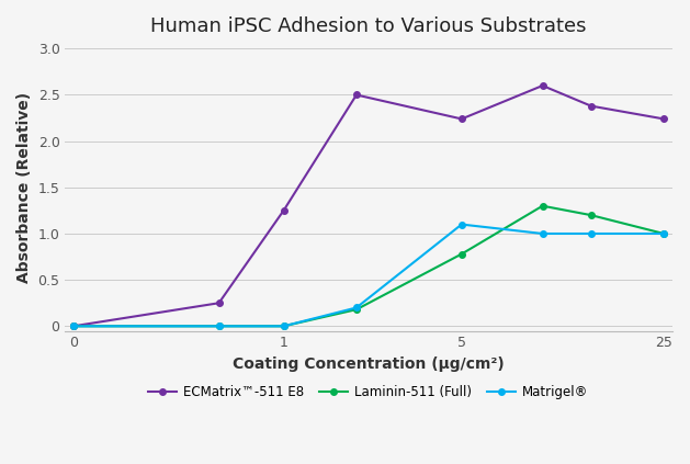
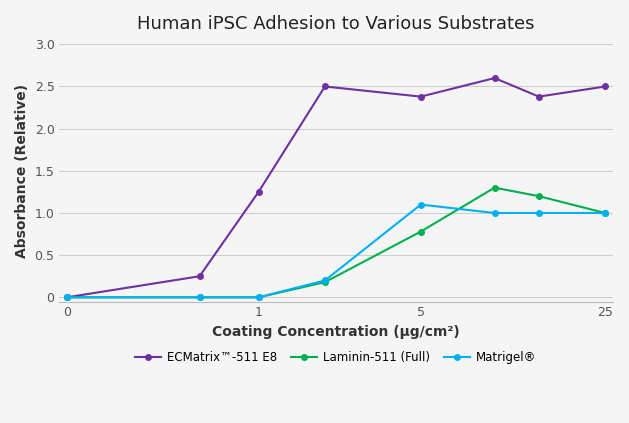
ECMatrix™-511 E8/5: 2.24 -> 2.38
ECMatrix™-511 E8/25: 2.24 -> 2.50
